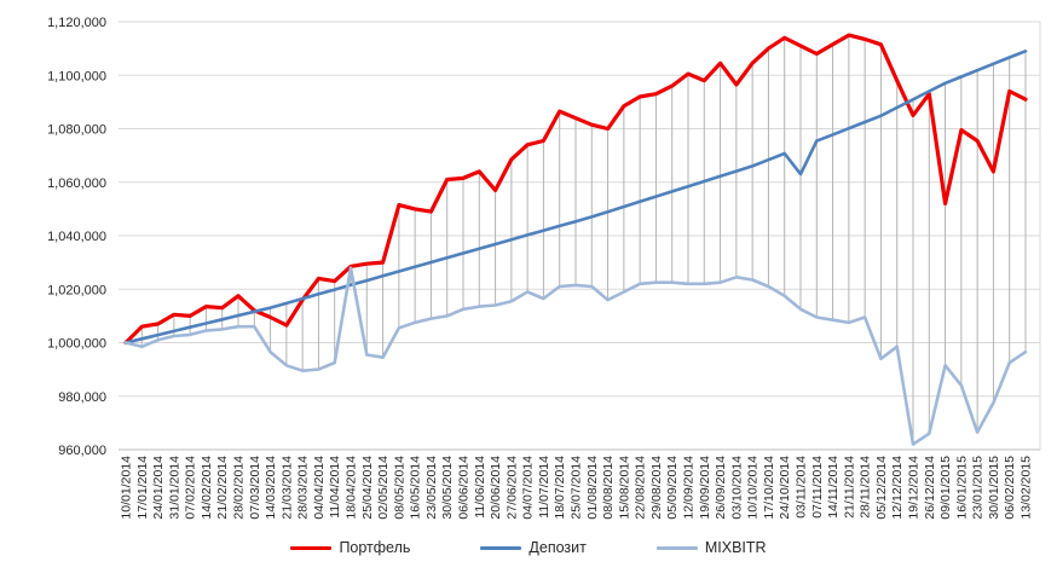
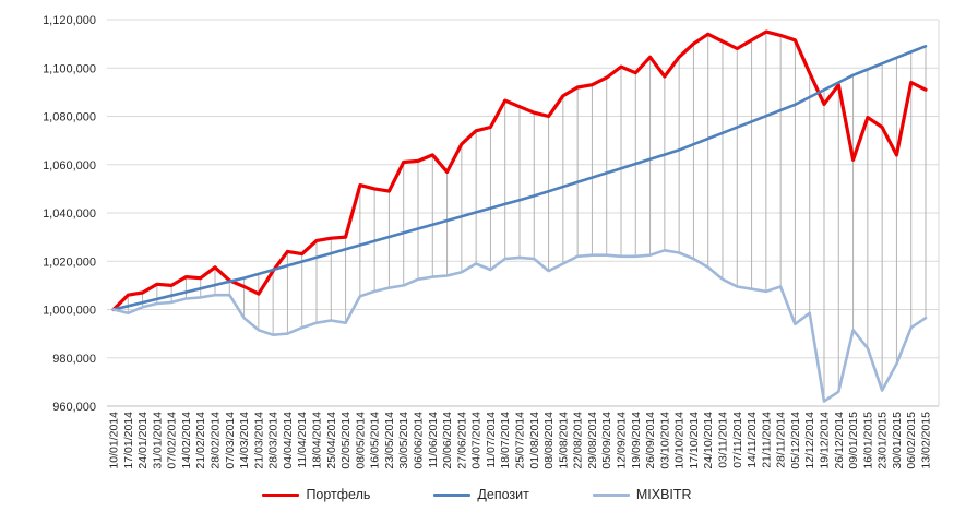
MIXBITR/18/04/2014: 1028000 -> 994000
Депозит/03/11/2014: 1063000 -> 1073000
Портфель/09/01/2015: 1052000 -> 1062000
